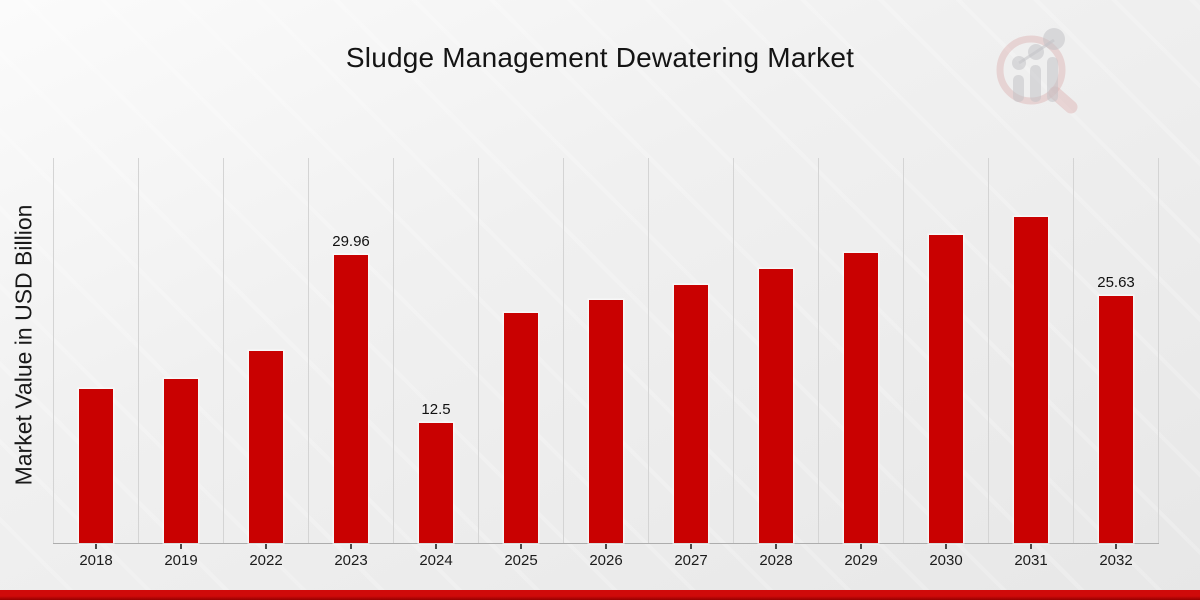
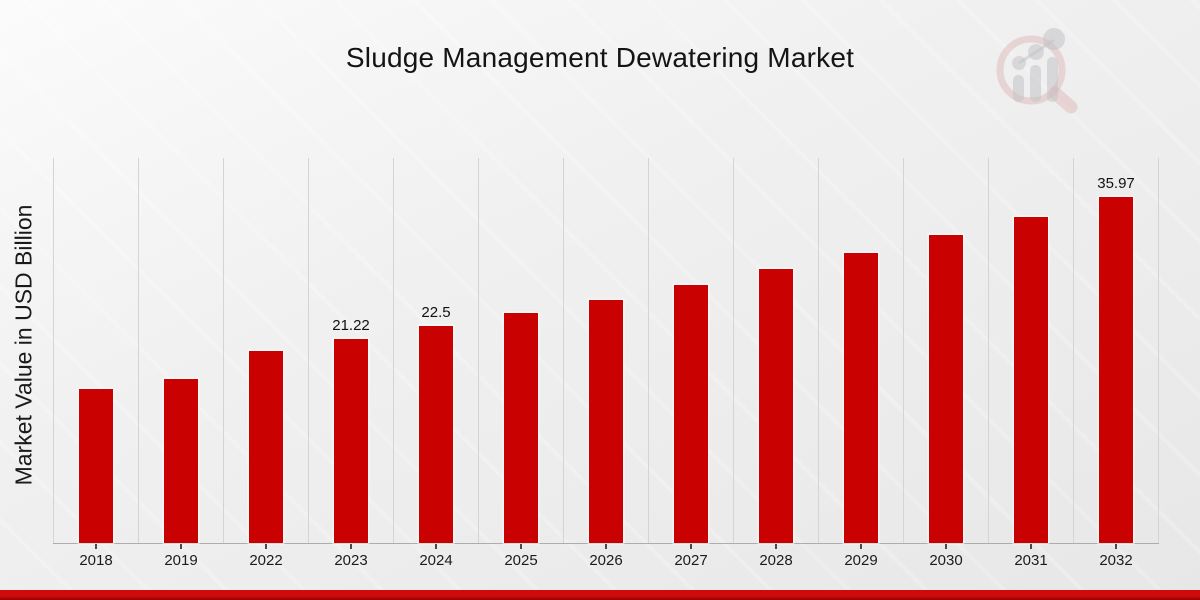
2023: 29.96 -> 21.22
2024: 12.5 -> 22.5
2032: 25.63 -> 35.97
